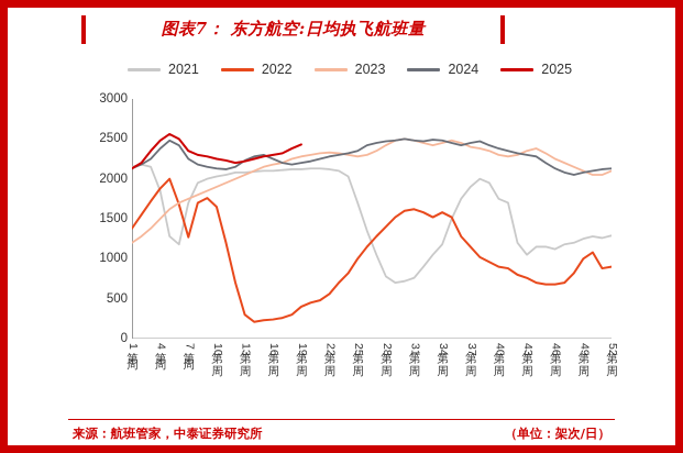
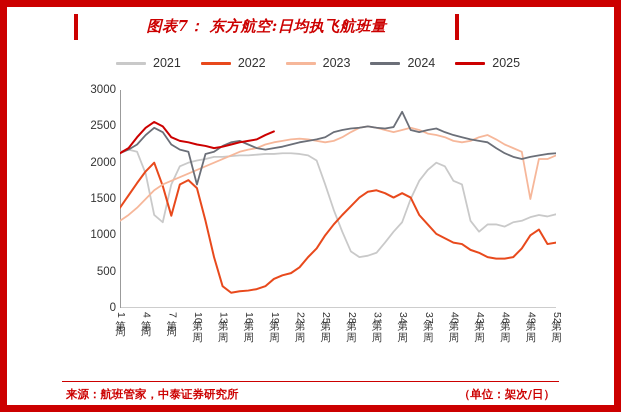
2024/第10周: 2100 -> 1700
2024/第34周: 2500 -> 2700
2023/第49周: 2100 -> 1500
